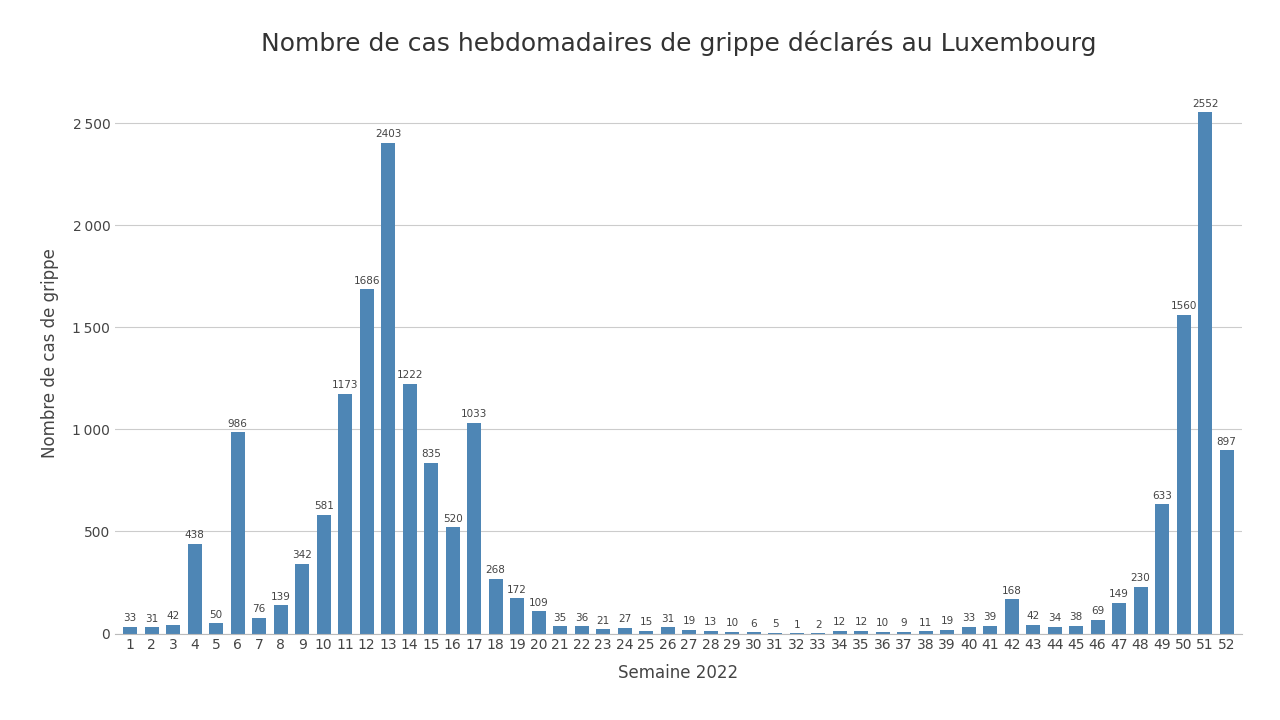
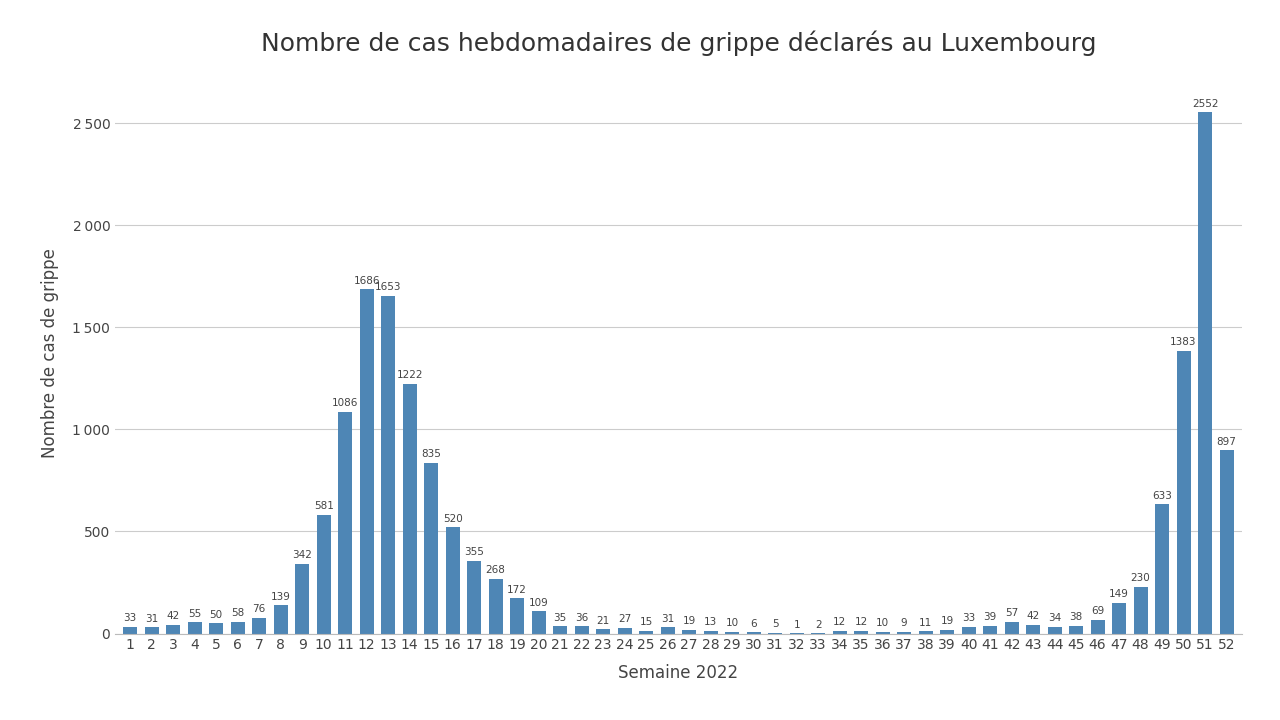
4: 438 -> 55
6: 986 -> 58
11: 1173 -> 1086
13: 2403 -> 1653
17: 1033 -> 355
42: 168 -> 57
50: 1560 -> 1383
